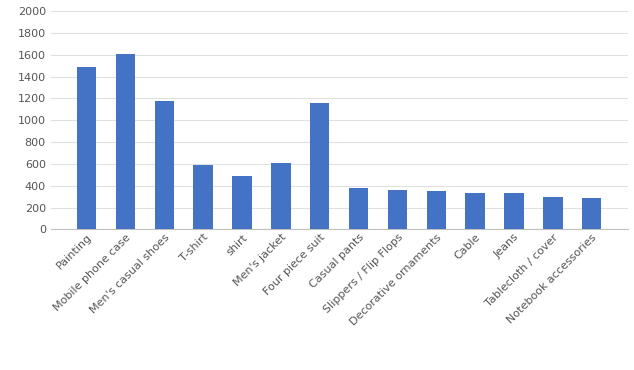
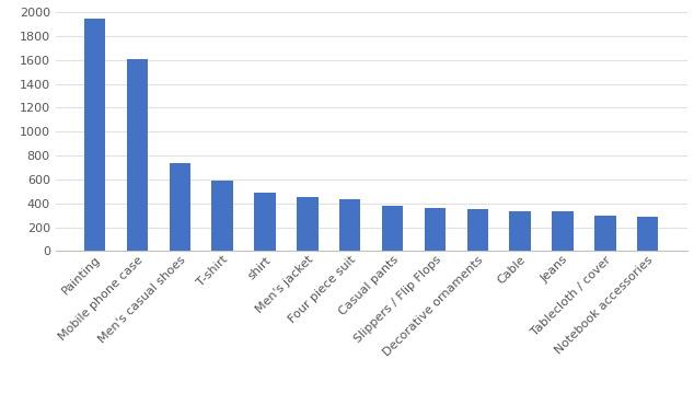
Painting: 1490 -> 1950
Men's casual shoes: 1180 -> 740
Men's jacket: 610 -> 450
Four piece suit: 1160 -> 430
